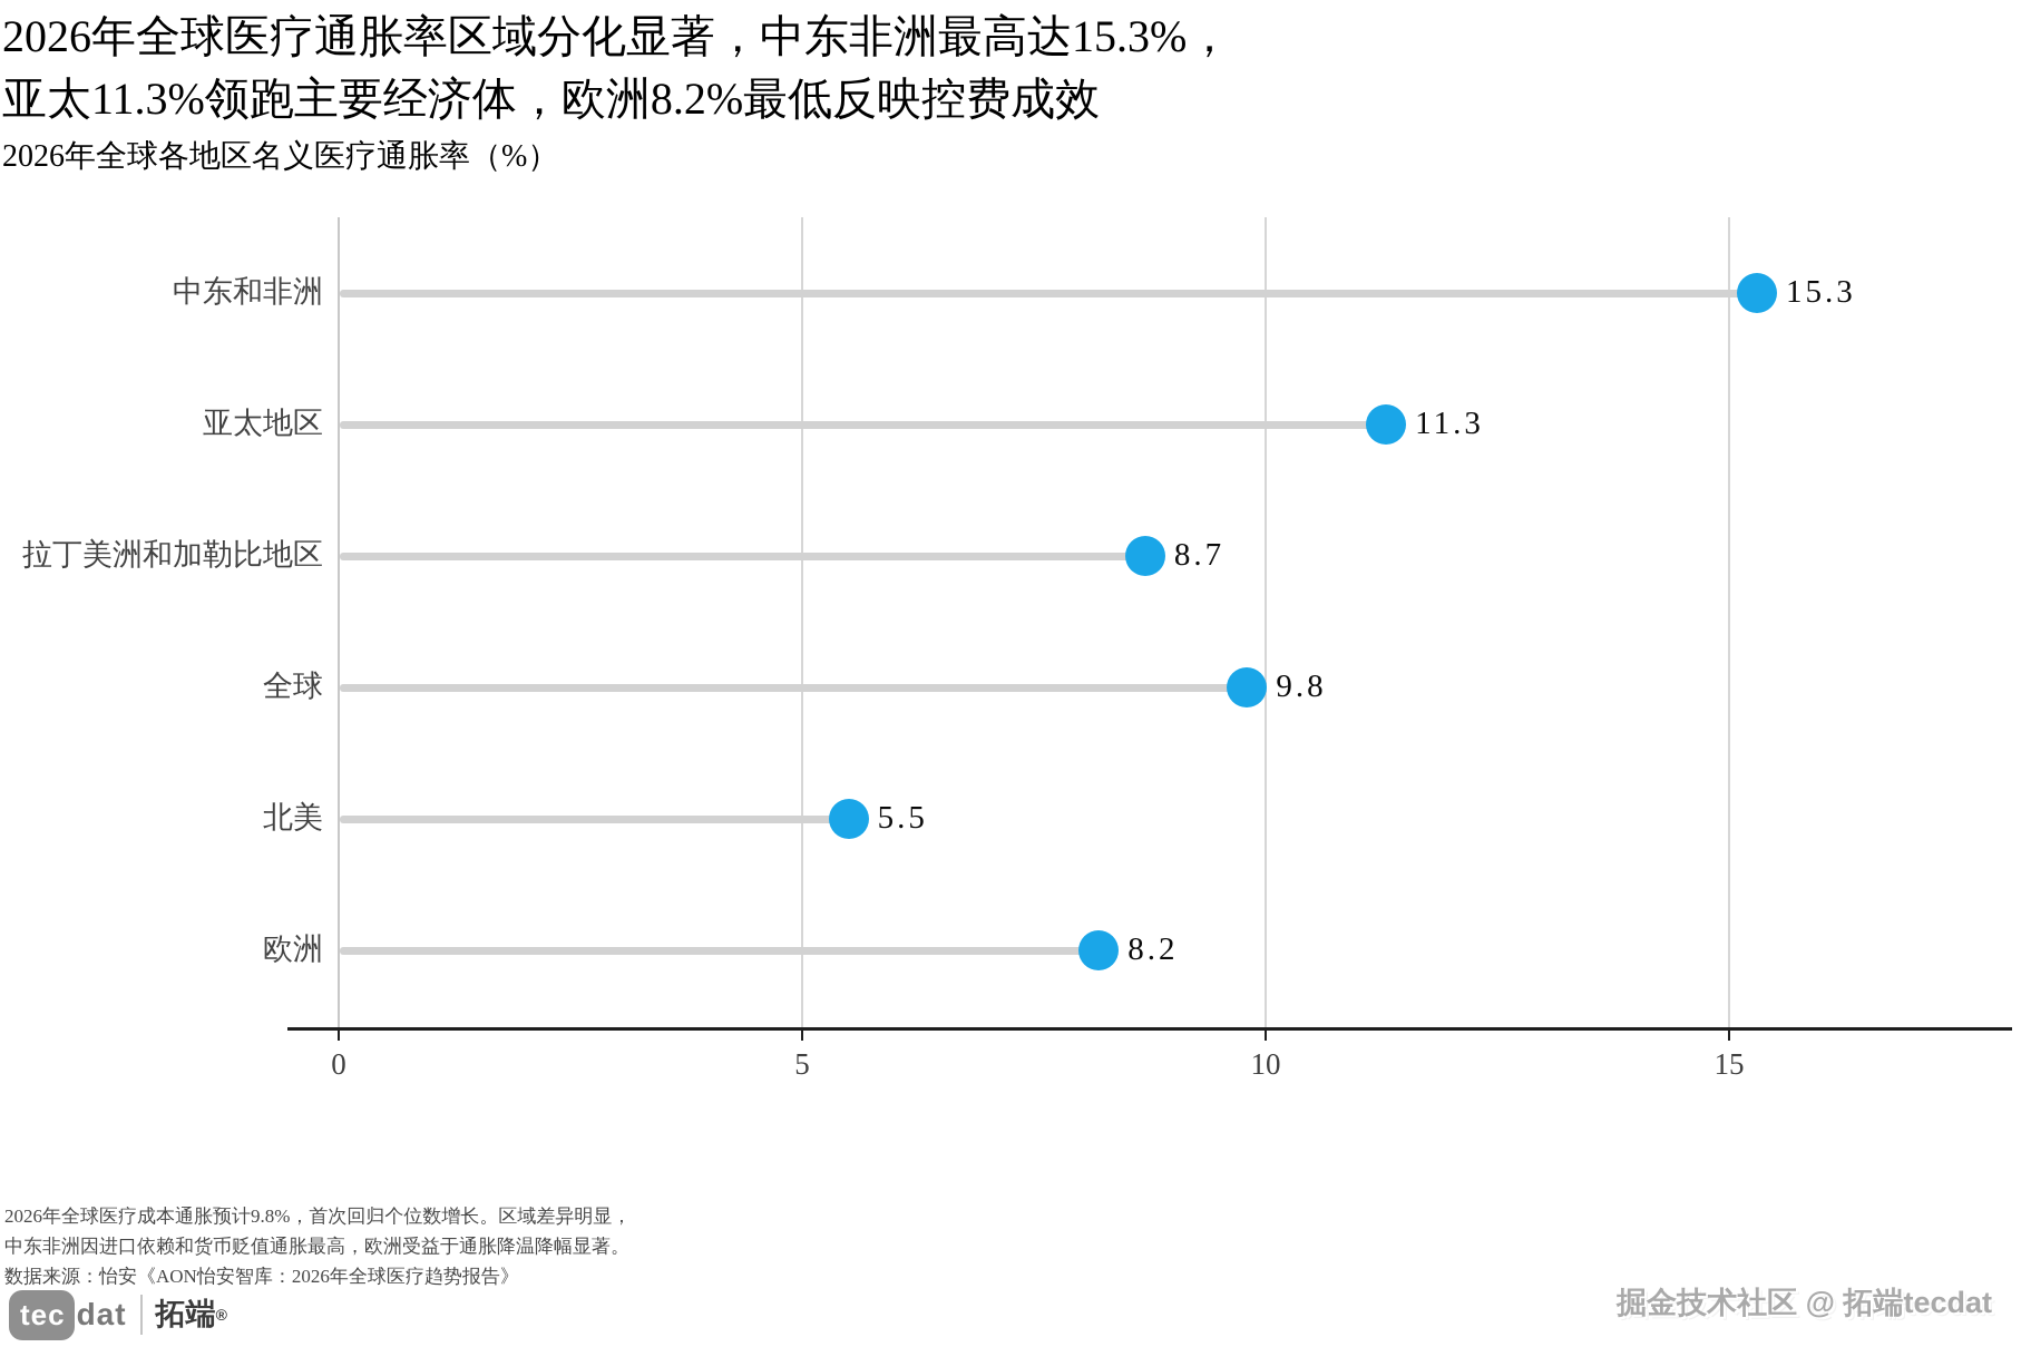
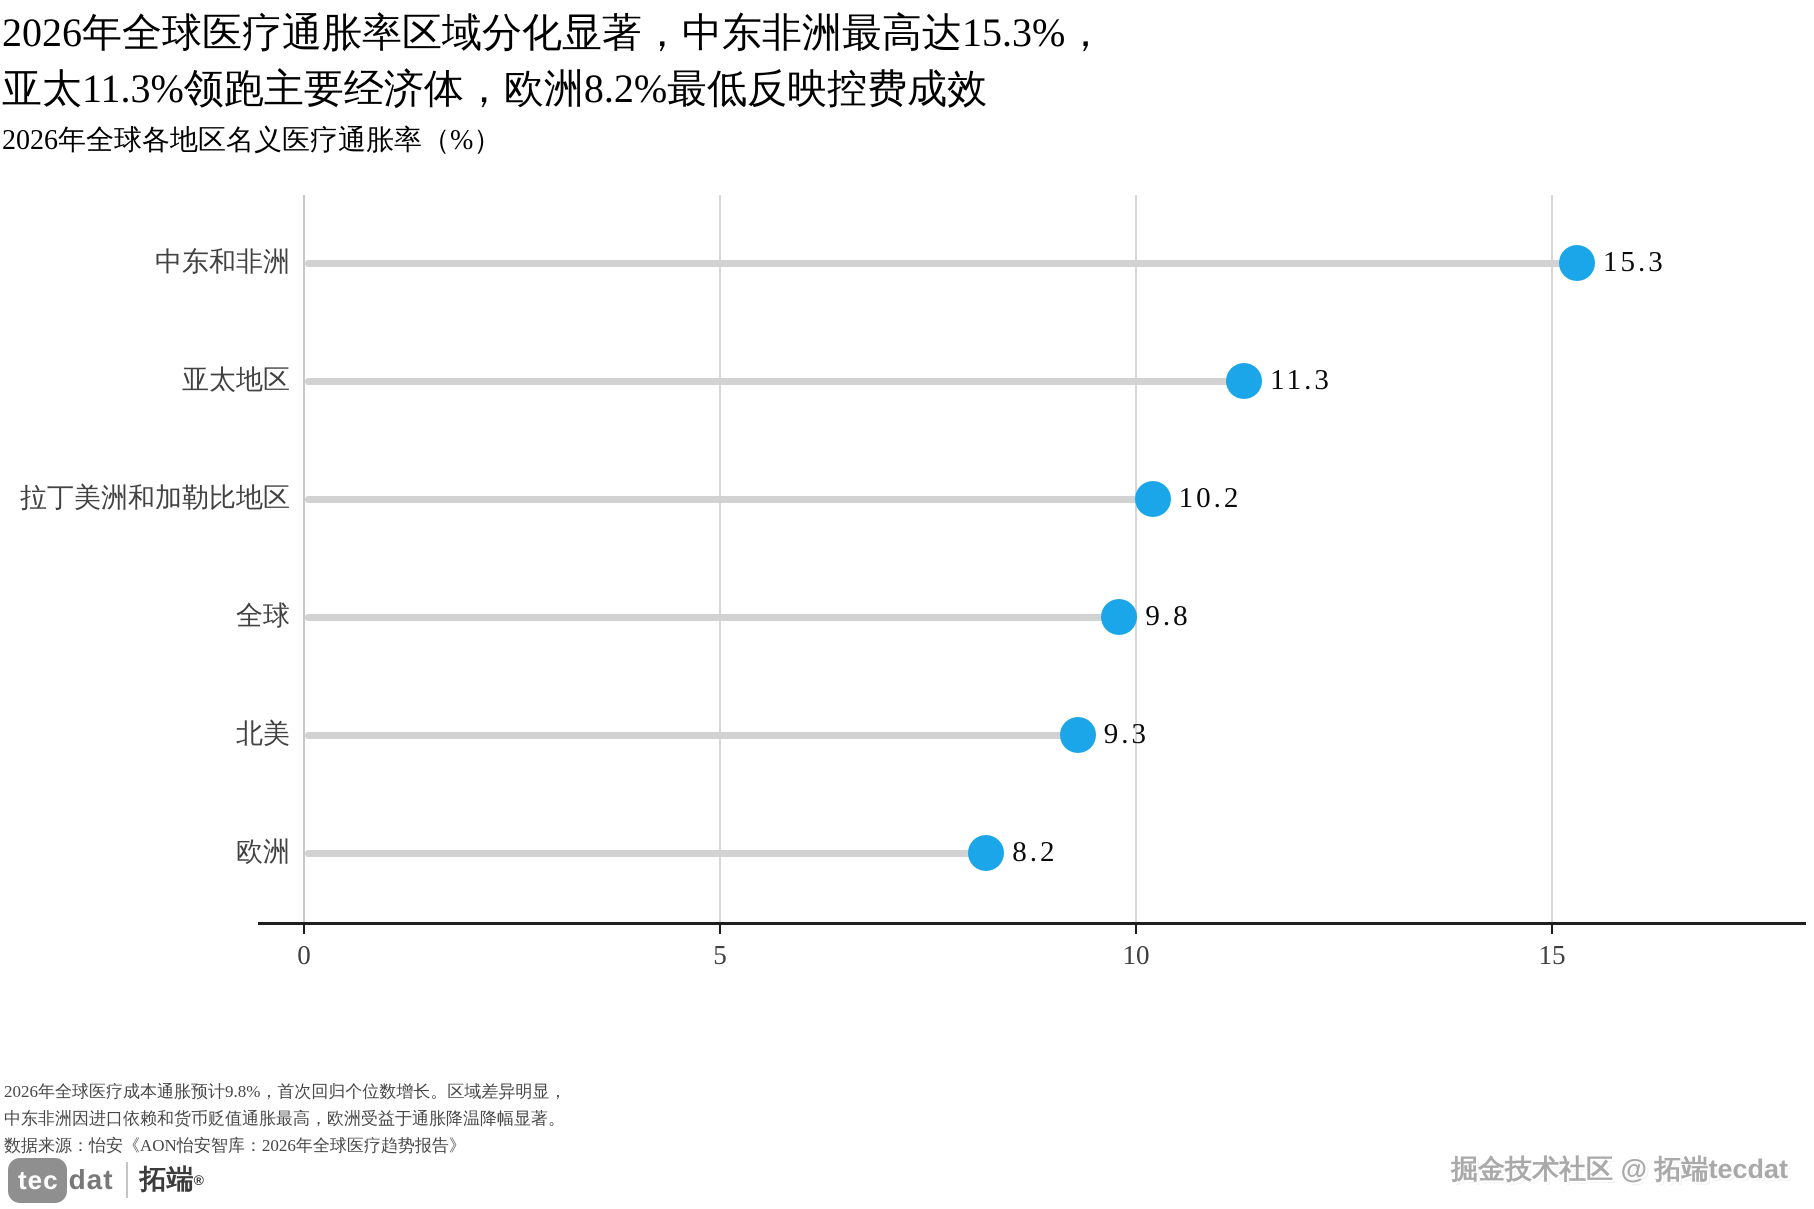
拉丁美洲和加勒比地区: 8.7 -> 10.2
北美: 5.5 -> 9.3
